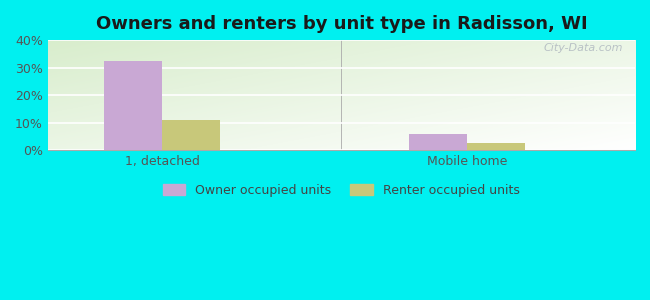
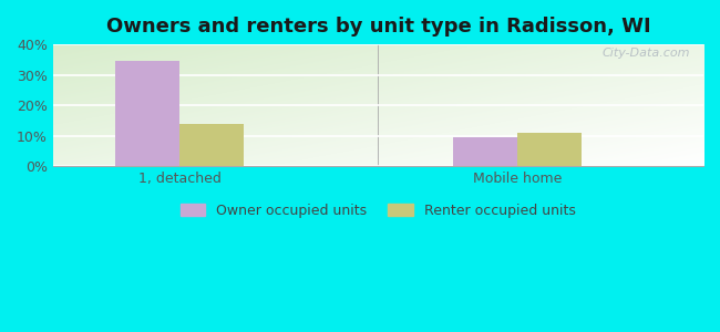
Owner occupied units/1, detached: 32.4% -> 34.5%
Renter occupied units/1, detached: 11.0% -> 14.0%
Owner occupied units/Mobile home: 6.0% -> 9.5%
Renter occupied units/Mobile home: 2.5% -> 11.0%
